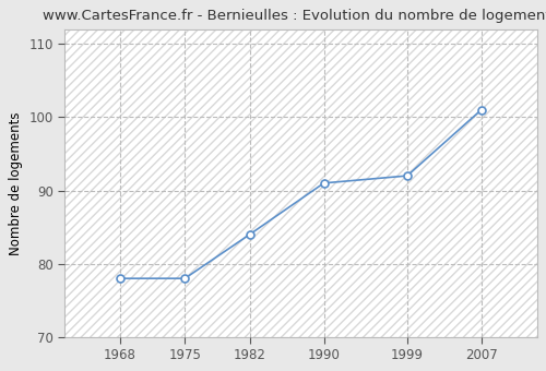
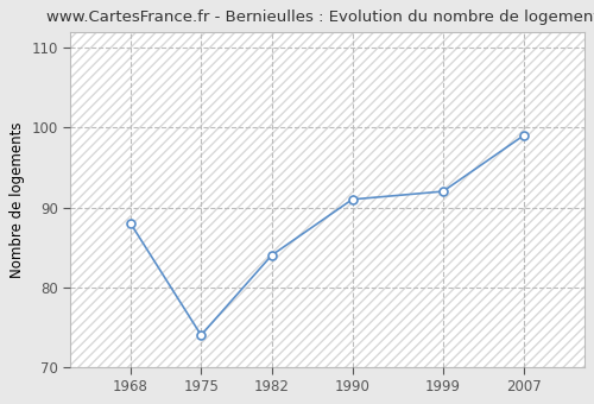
1968: 78 -> 88
1975: 78 -> 74
2007: 101 -> 99
